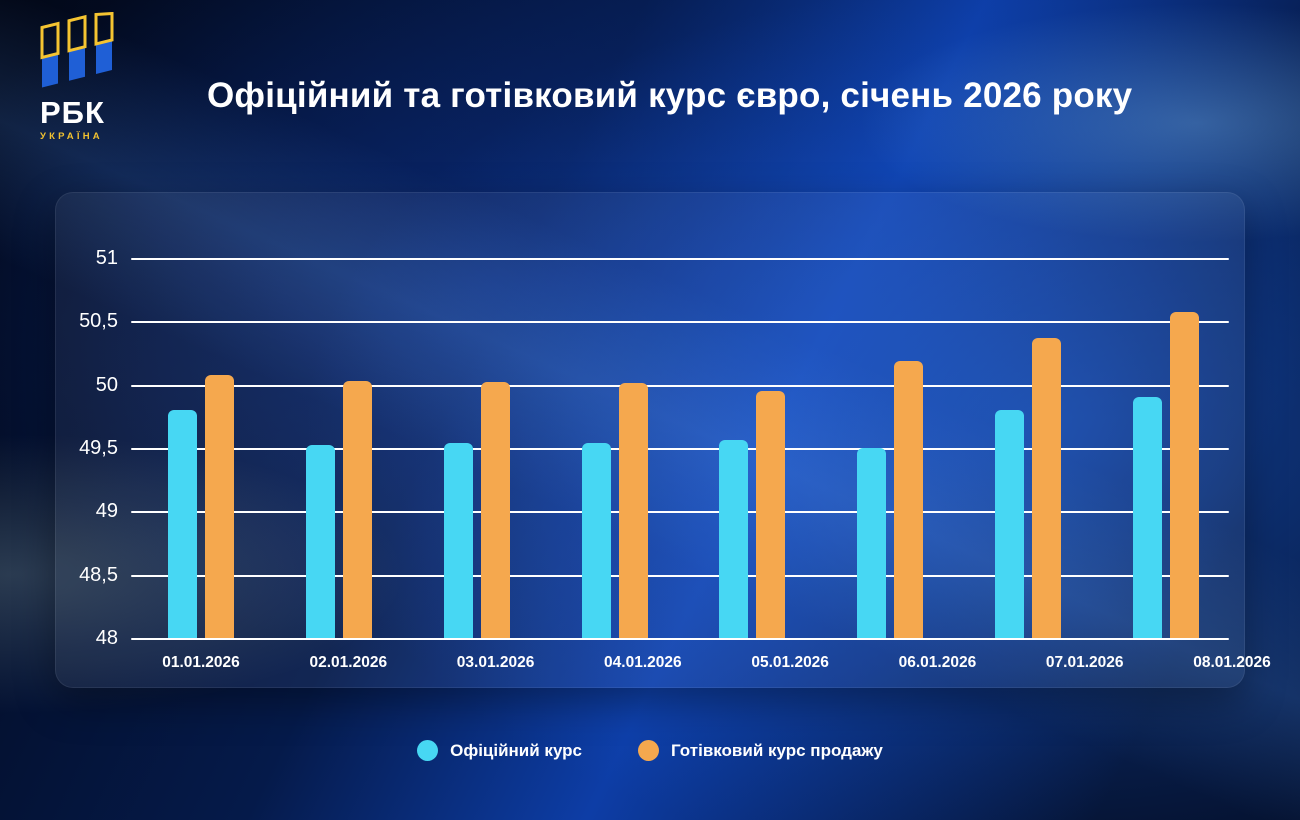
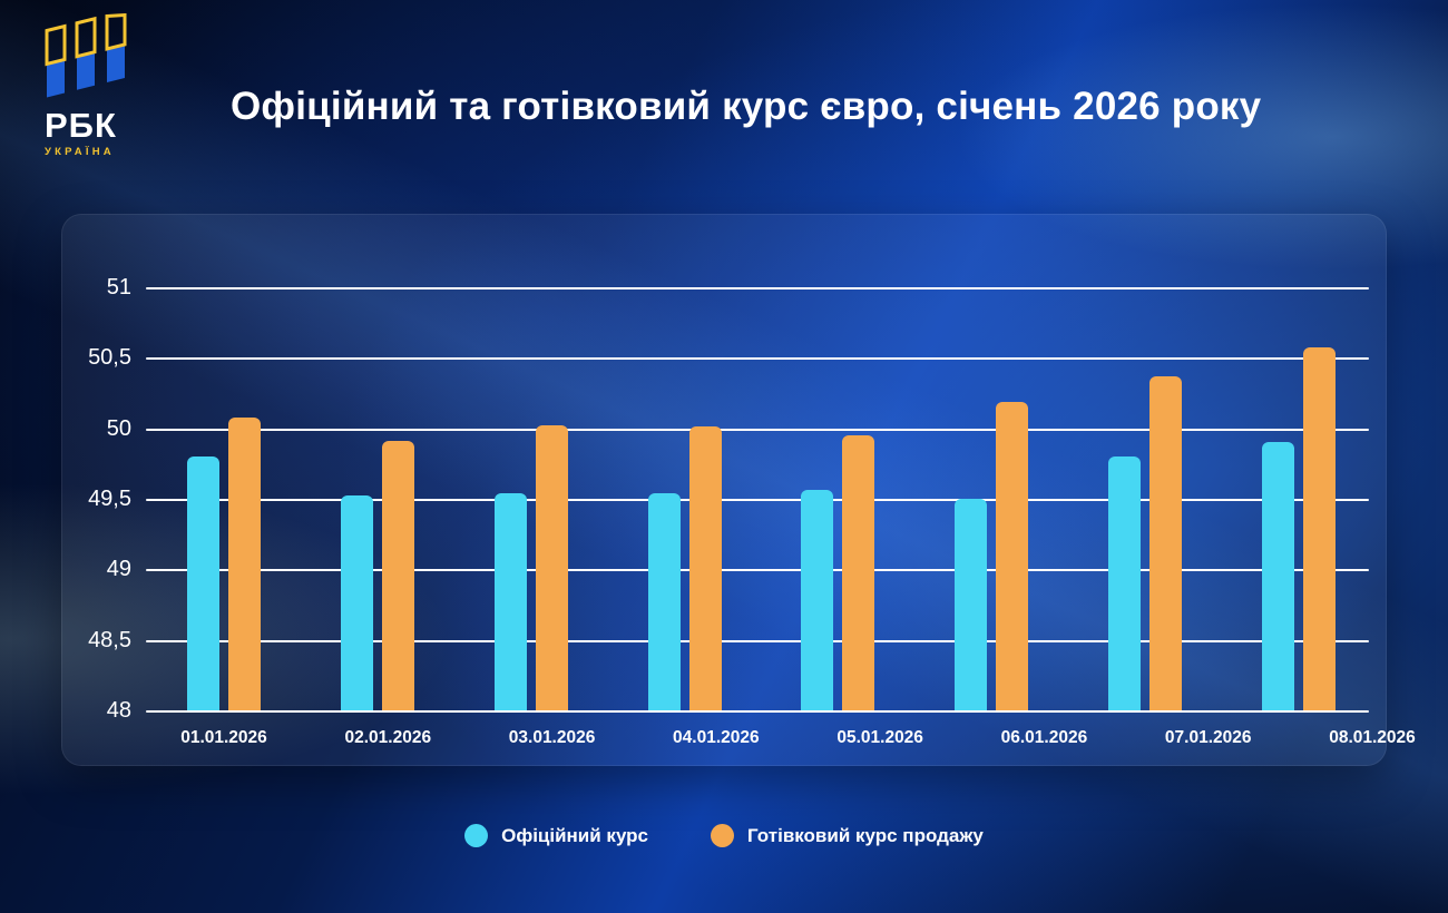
Готівковий курс продажу/02.01.2026: 50.03 -> 49.91
